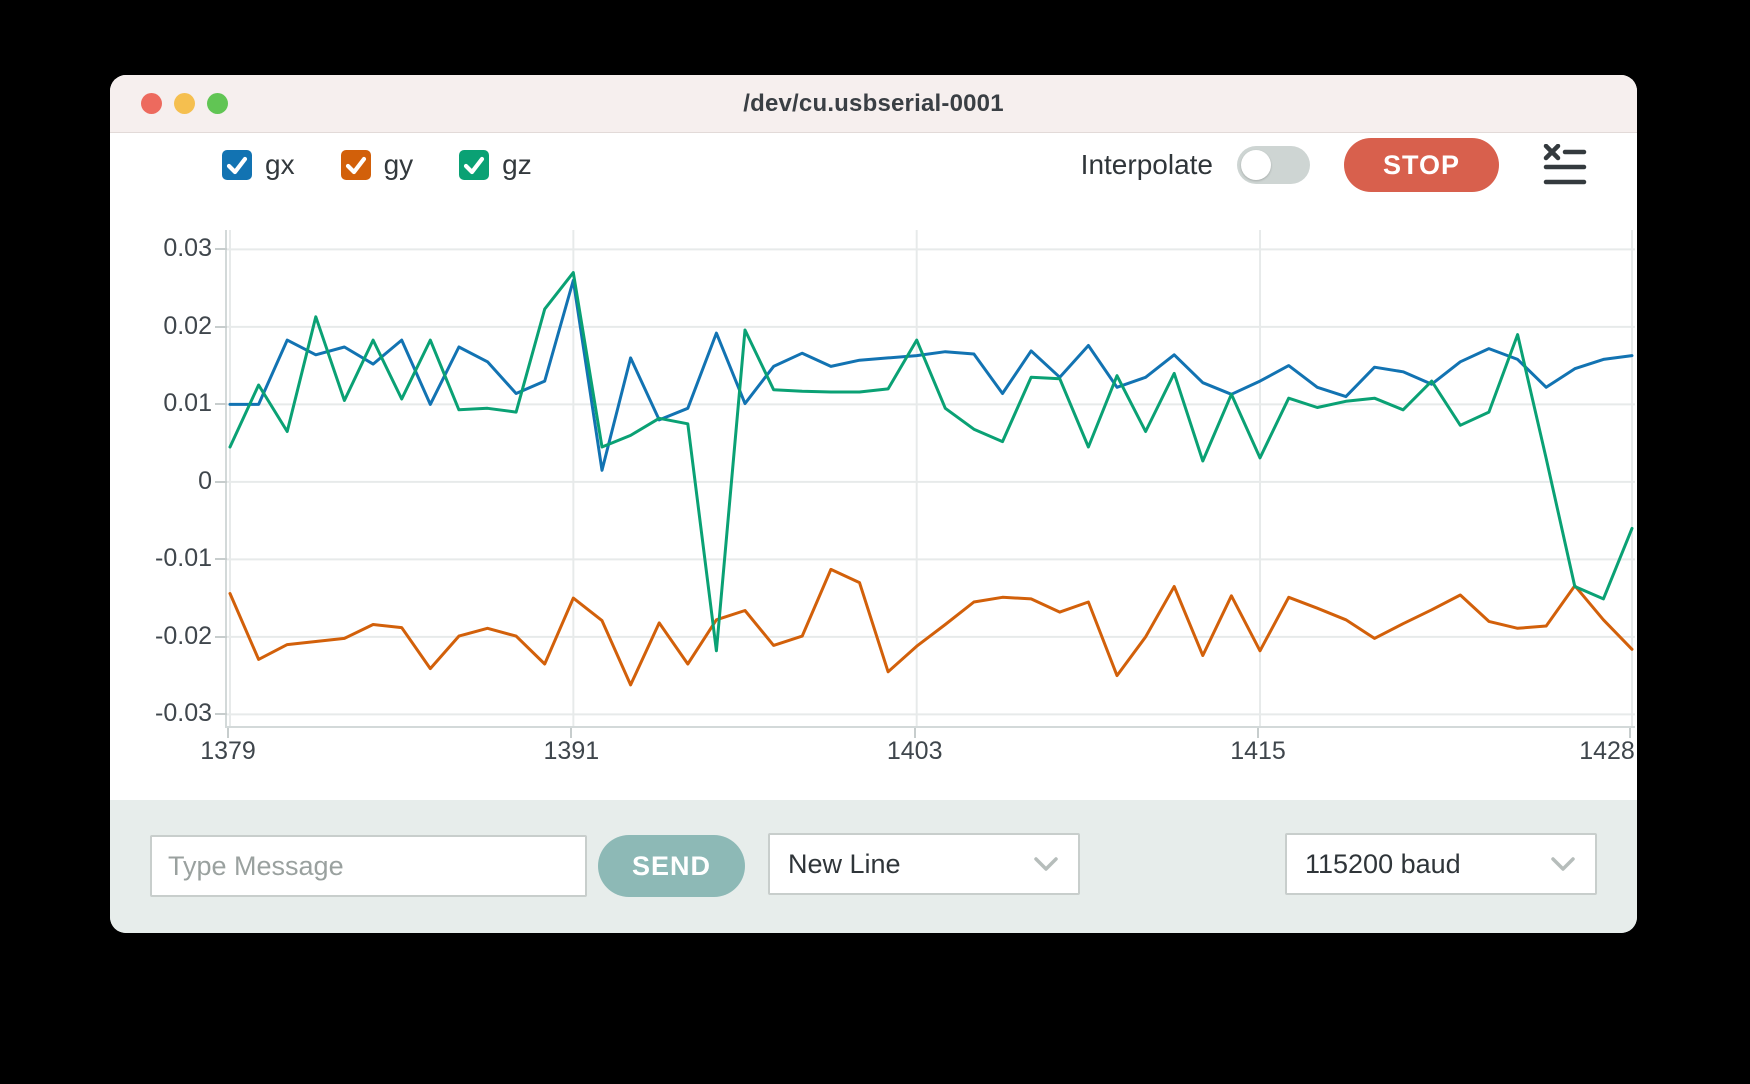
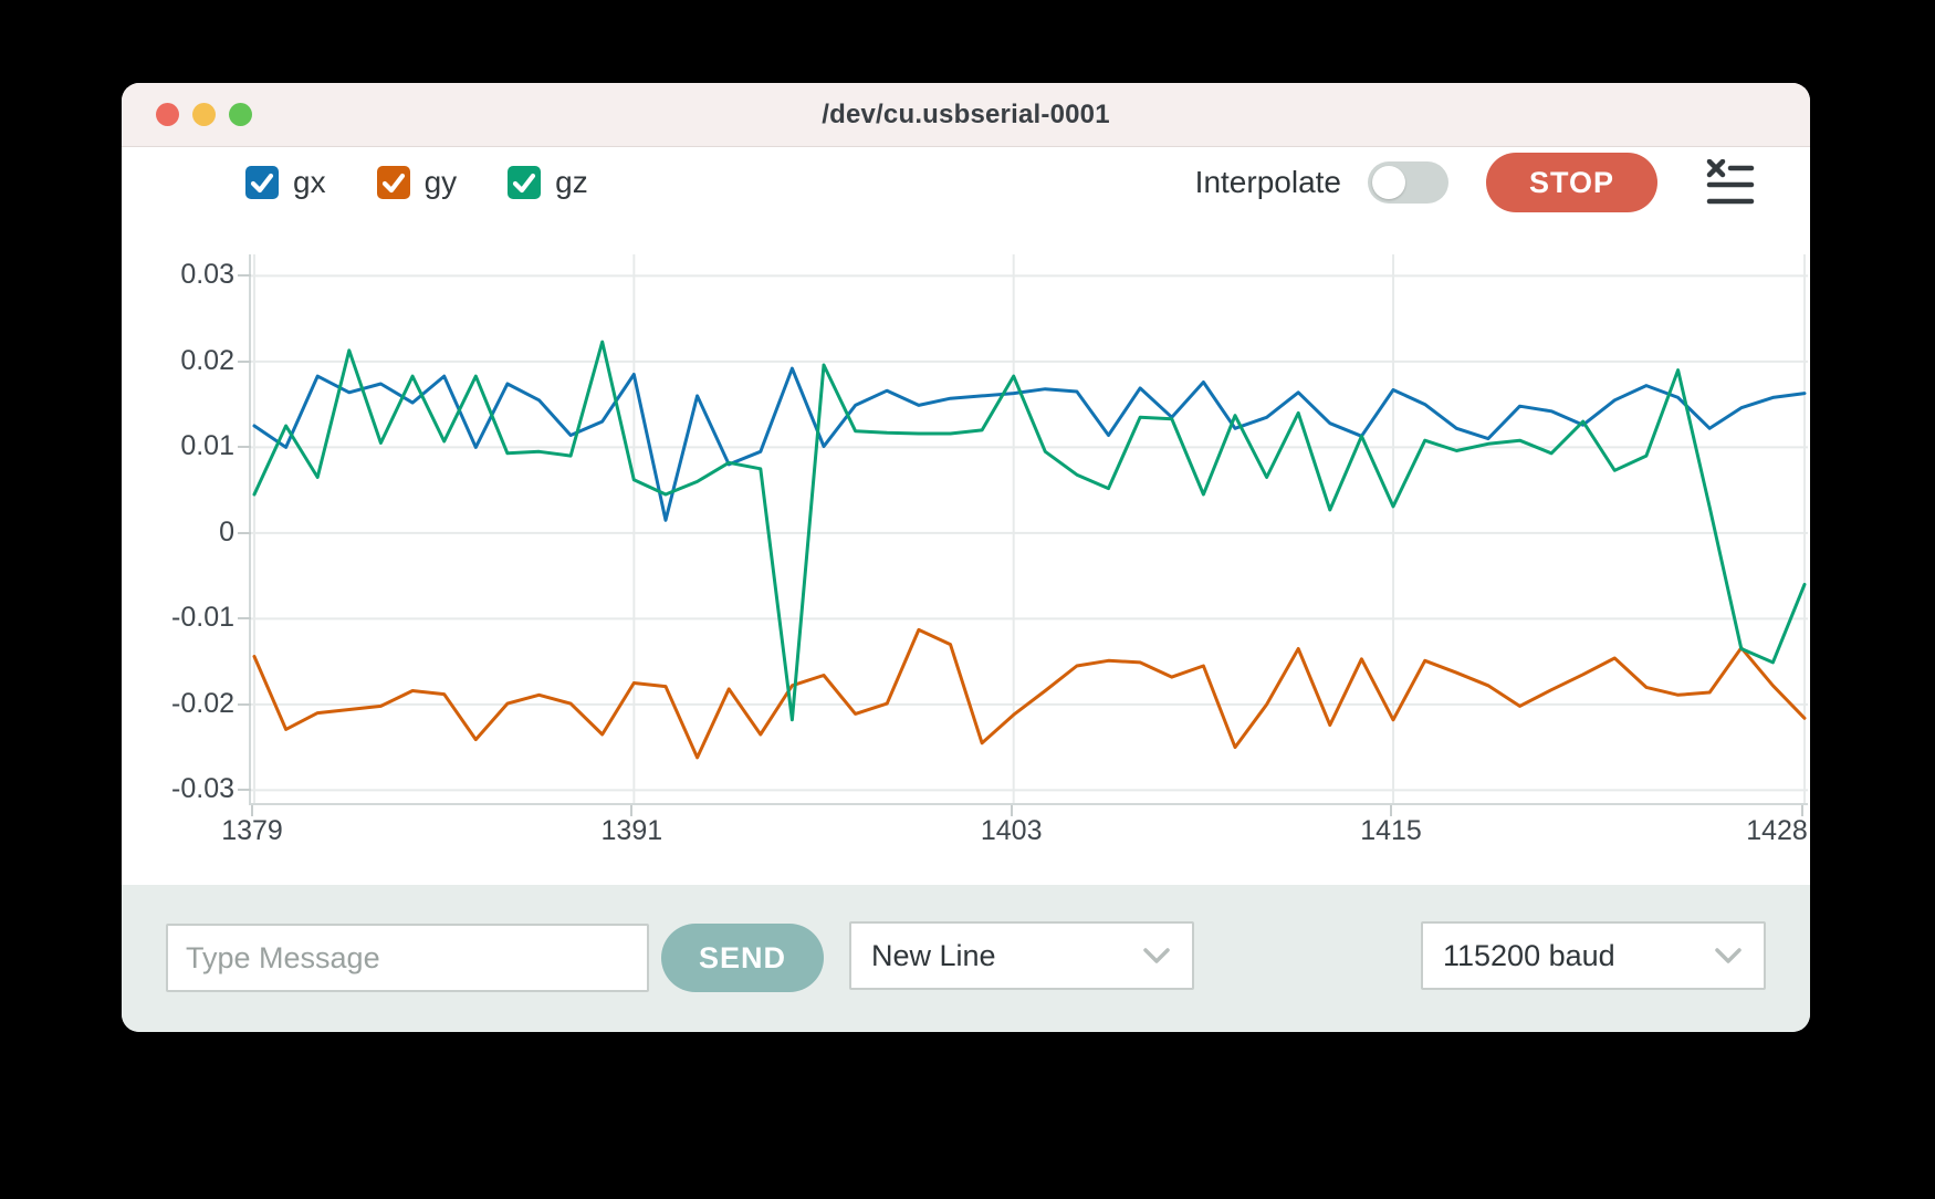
gx/1379: 0.010 -> 0.013
gx/1391: 0.026 -> 0.018
gy/1391: -0.015 -> -0.018
gz/1391: 0.027 -> 0.006
gx/1415: 0.013 -> 0.017
